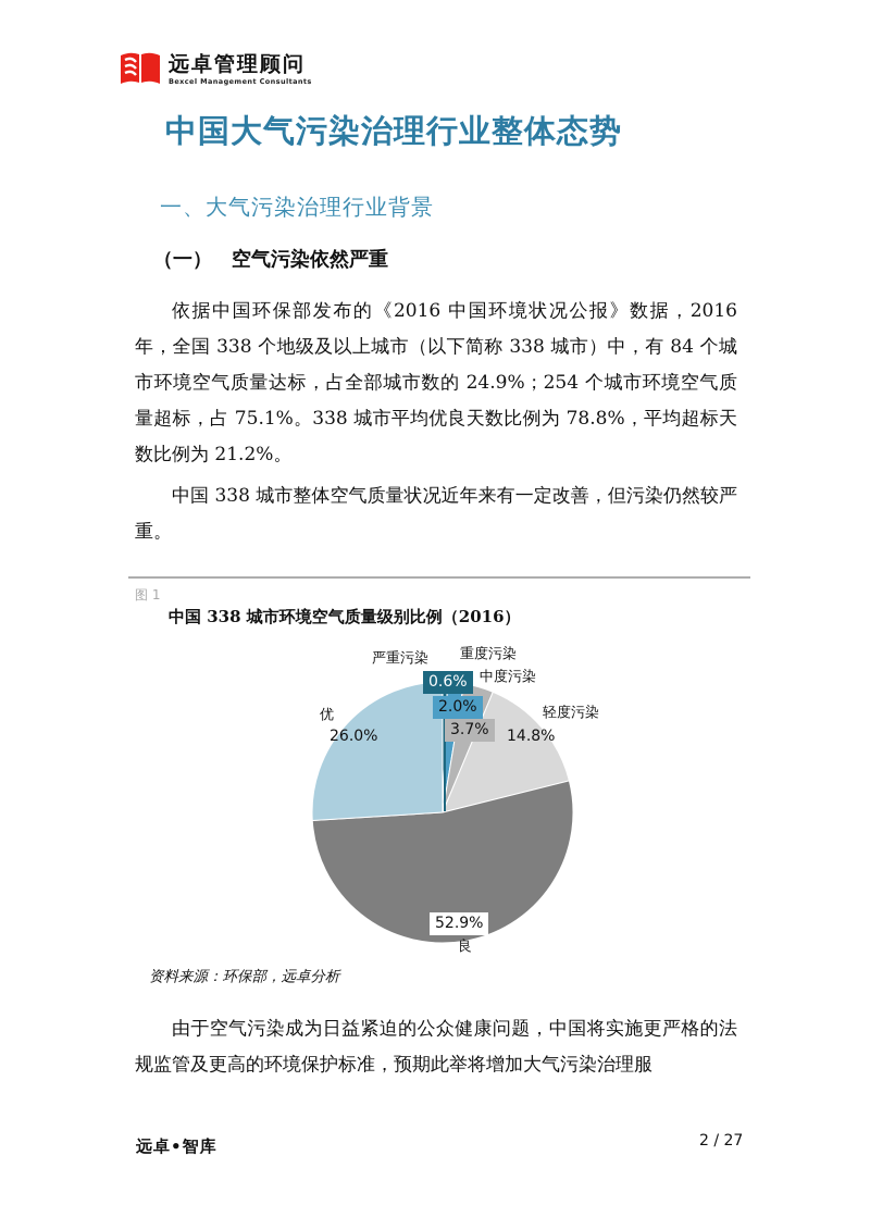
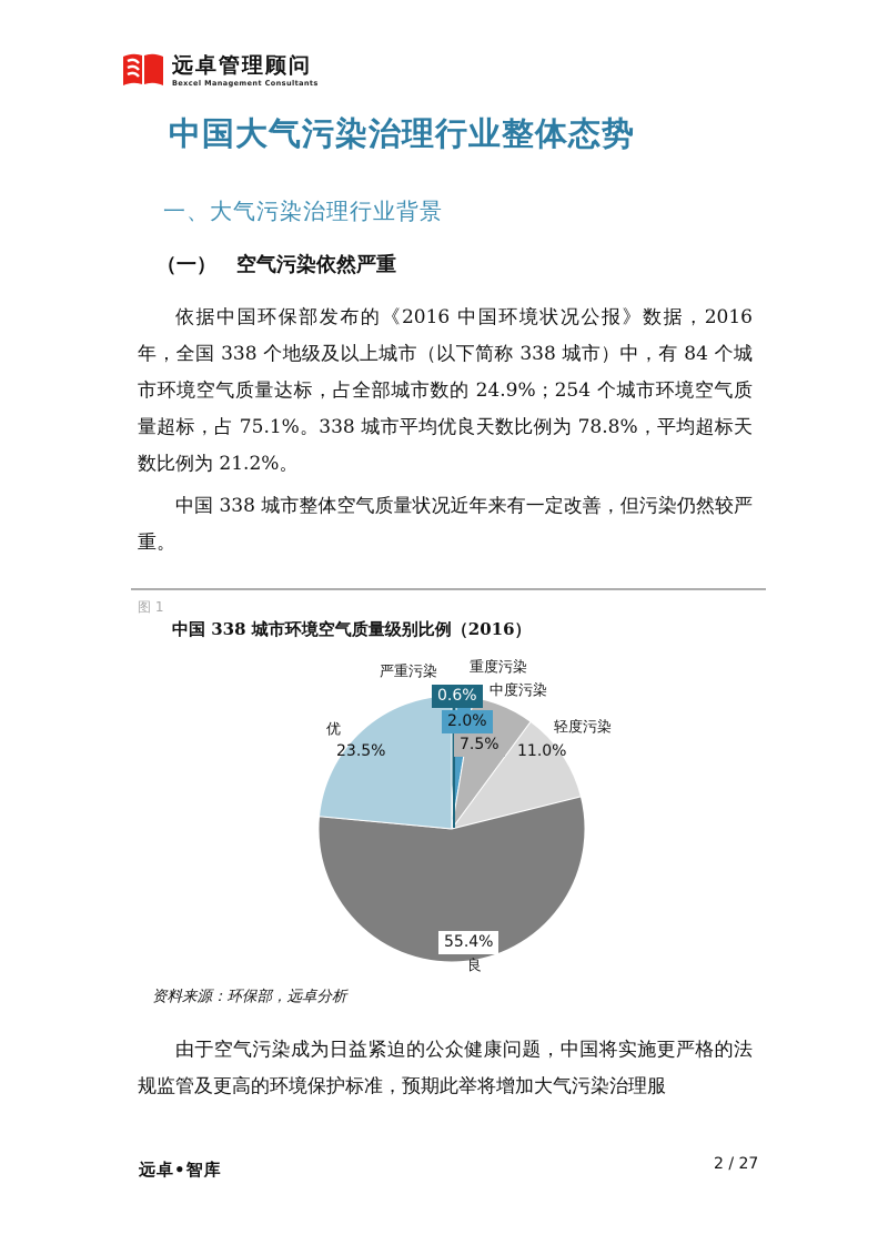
中度污染: 3.7% -> 7.5%
轻度污染: 14.8% -> 11.0%
良: 52.9% -> 55.4%
优: 26.0% -> 23.5%
